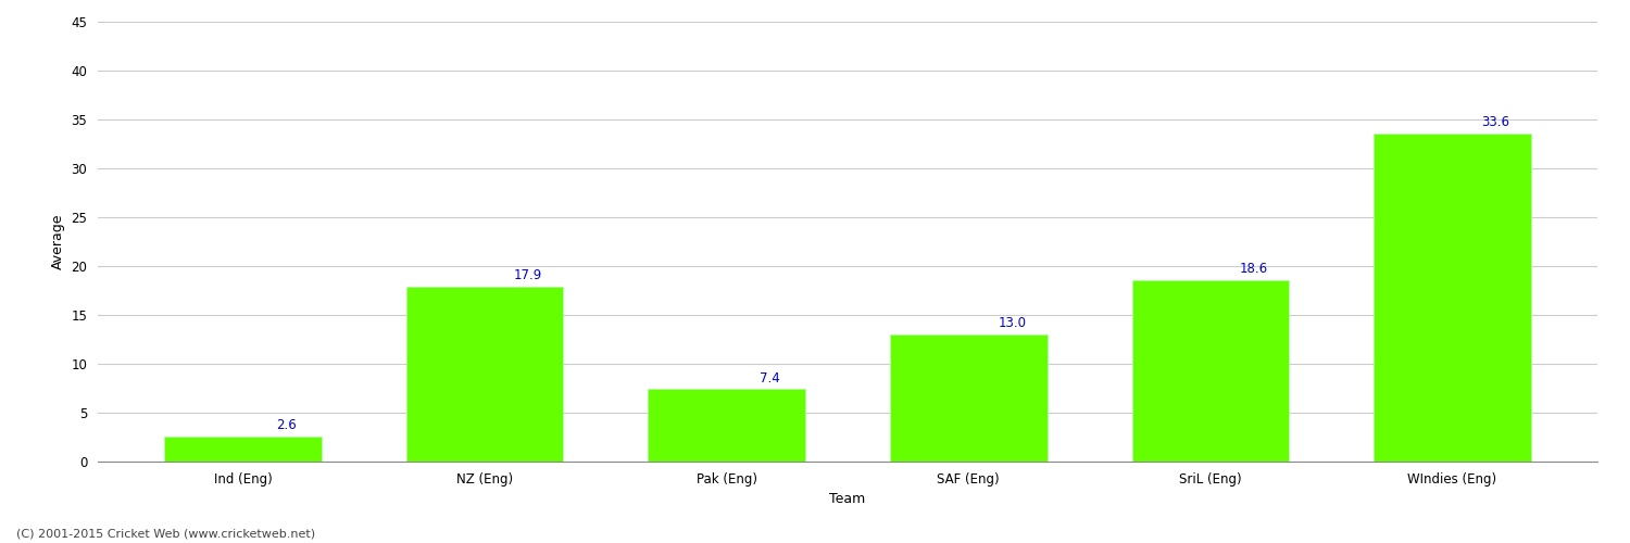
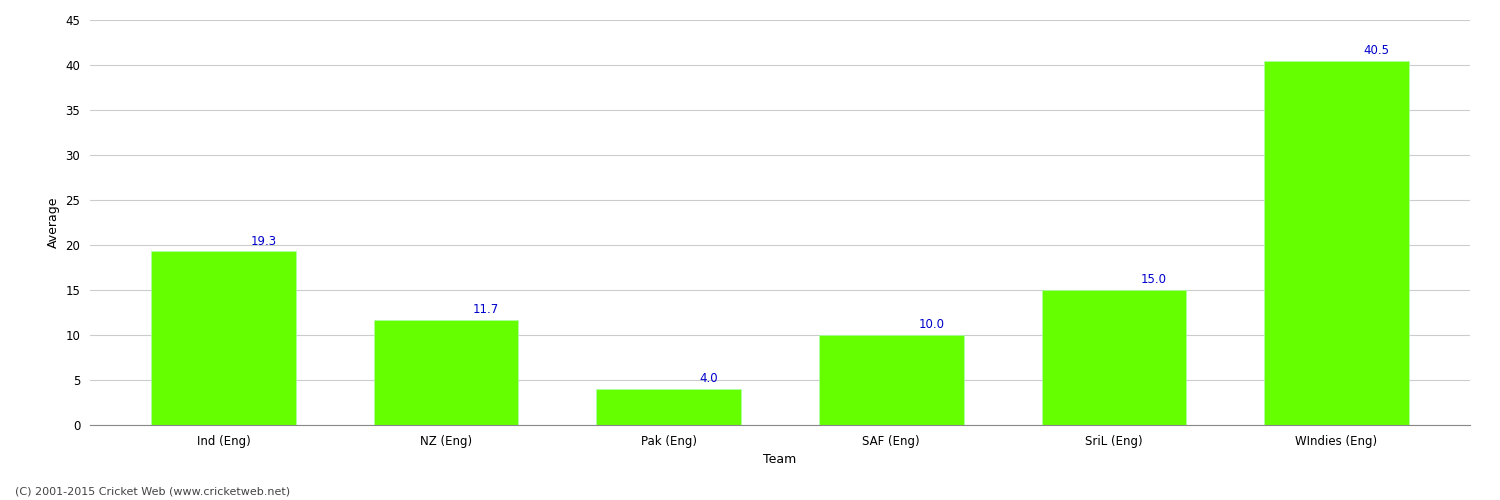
Ind (Eng): 2.6 -> 19.3
NZ (Eng): 17.9 -> 11.7
Pak (Eng): 7.4 -> 4.0
SAF (Eng): 13.0 -> 10.0
SriL (Eng): 18.6 -> 15.0
WIndies (Eng): 33.6 -> 40.5
